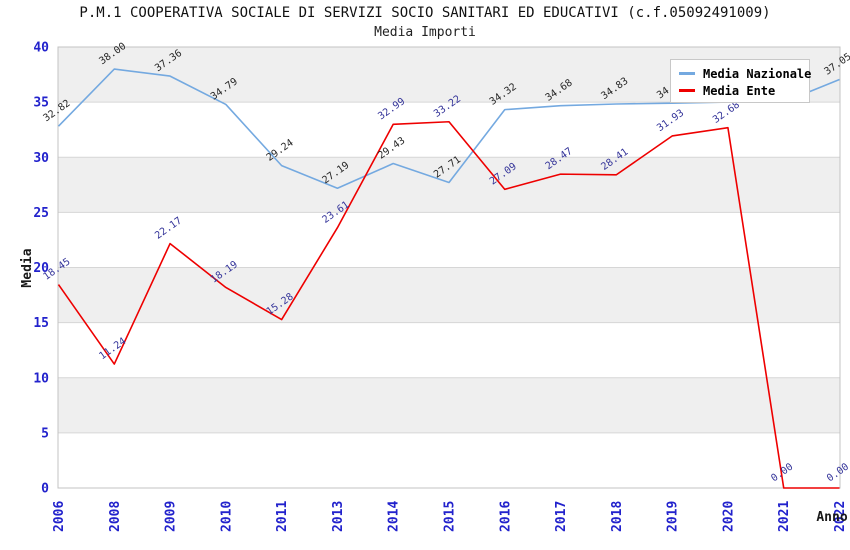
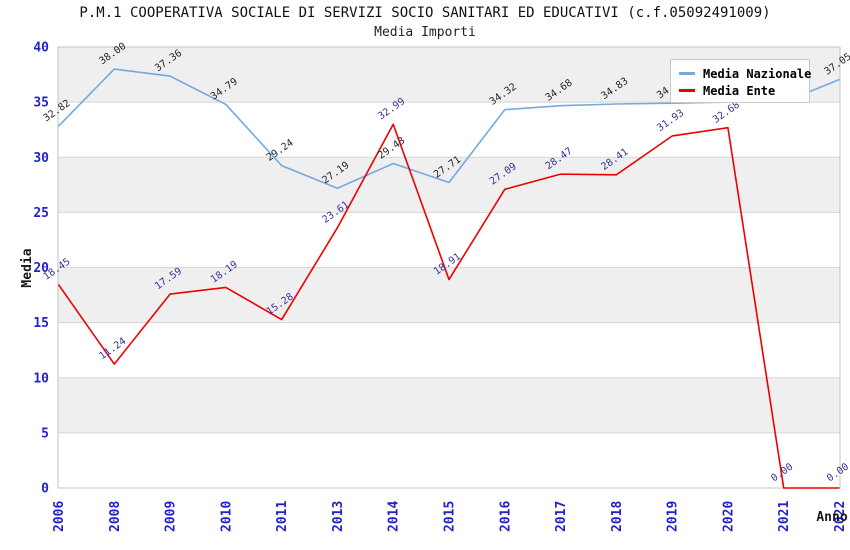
Media Ente/2009: 22.17 -> 17.59
Media Ente/2015: 33.22 -> 18.91
